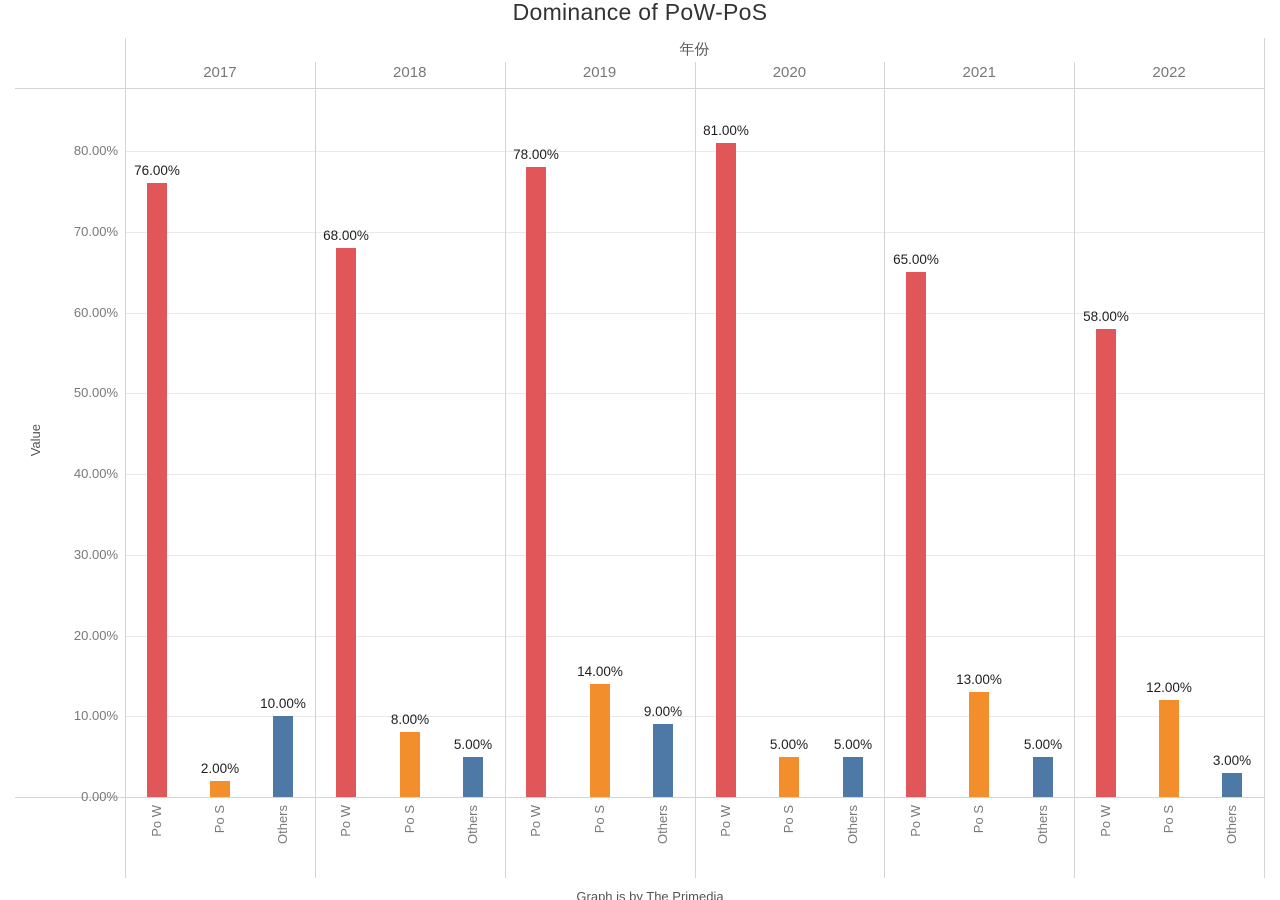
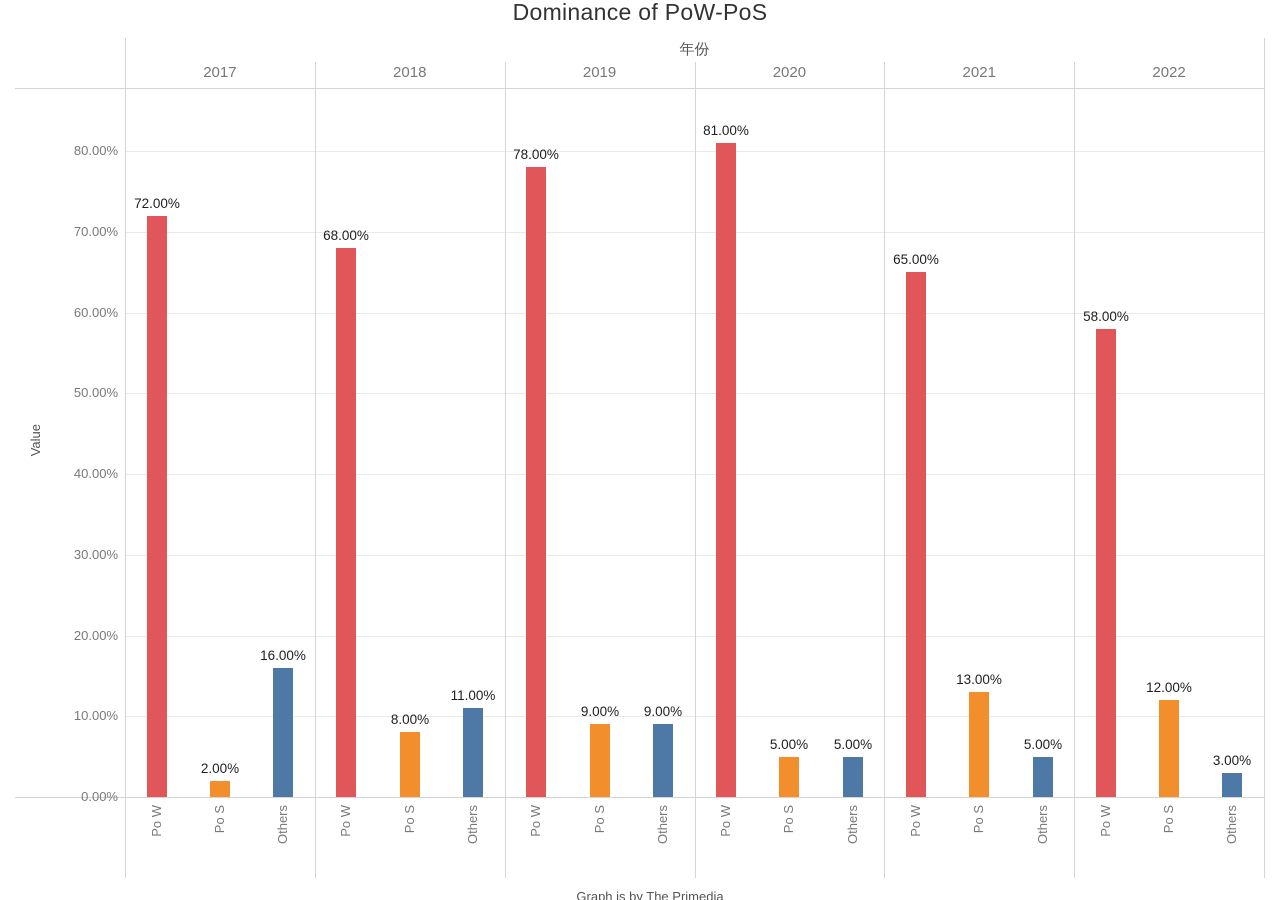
Po W/2017: 76.00% -> 72.00%
Others/2017: 10.00% -> 16.00%
Others/2018: 5.00% -> 11.00%
Po S/2019: 14.00% -> 9.00%
